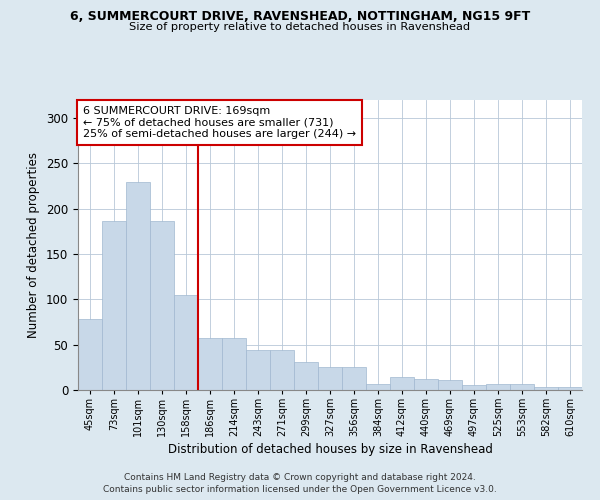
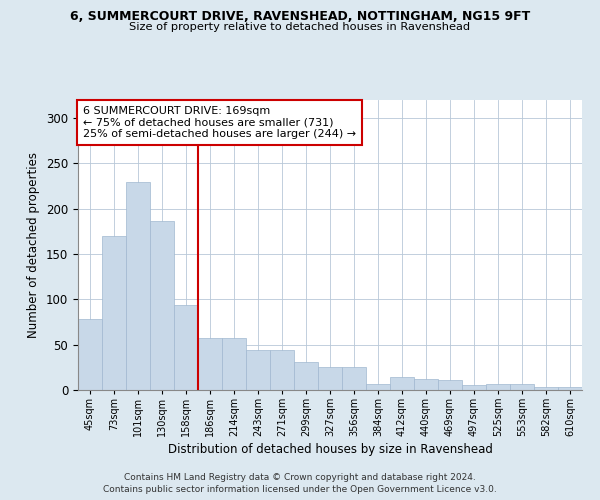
73sqm: 187 -> 170
158sqm: 105 -> 94
